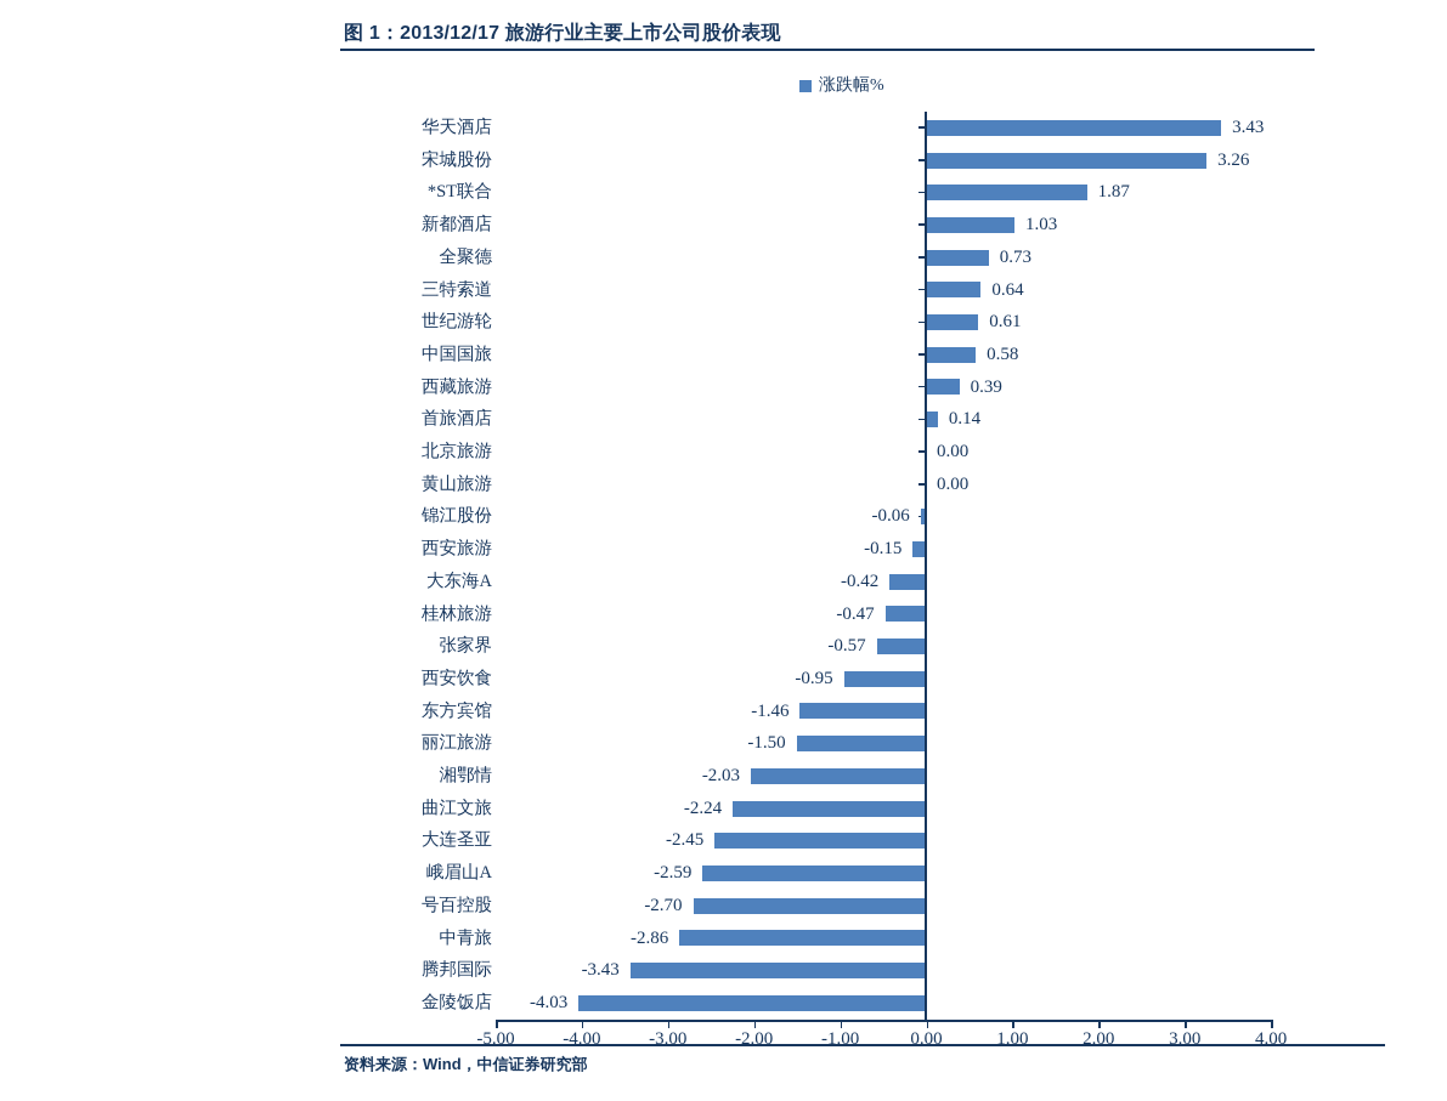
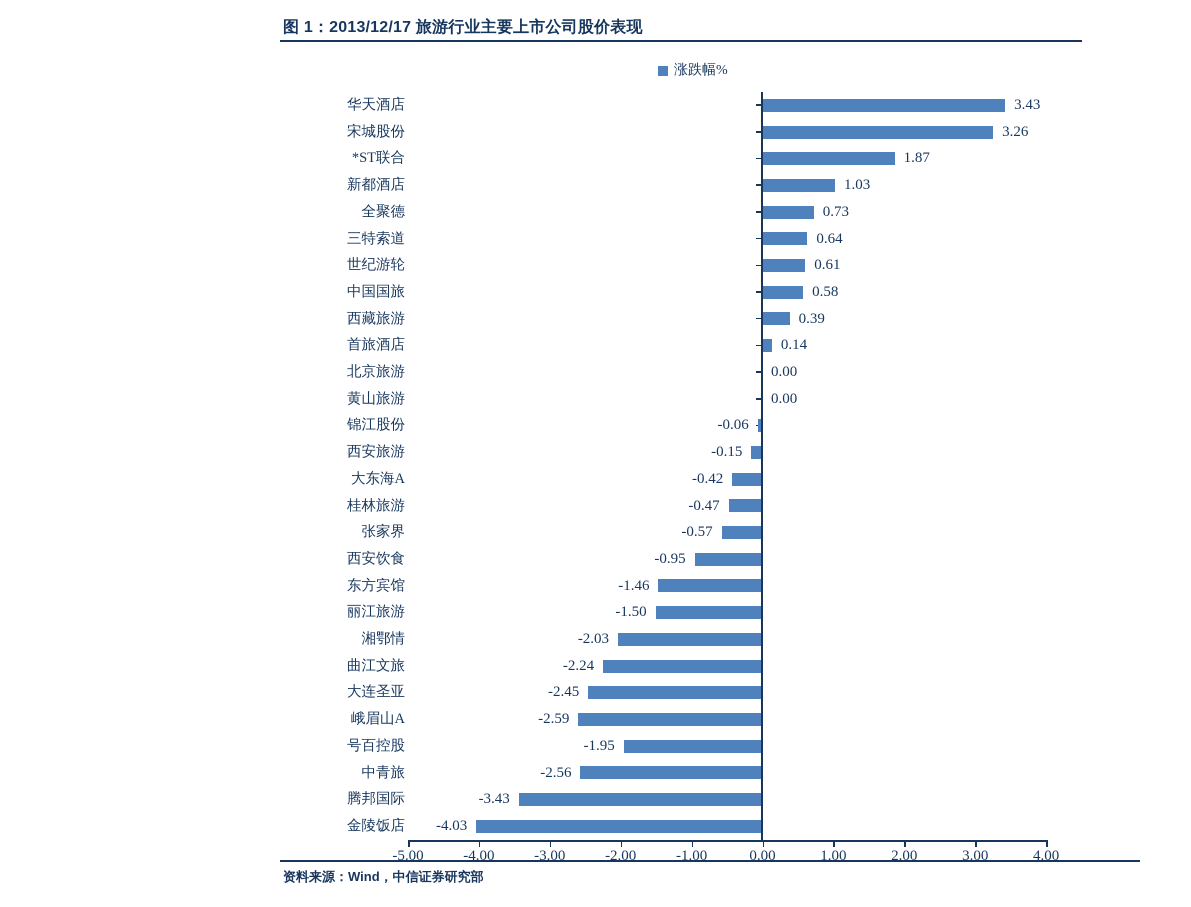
号百控股: -2.70 -> -1.95
中青旅: -2.86 -> -2.56
